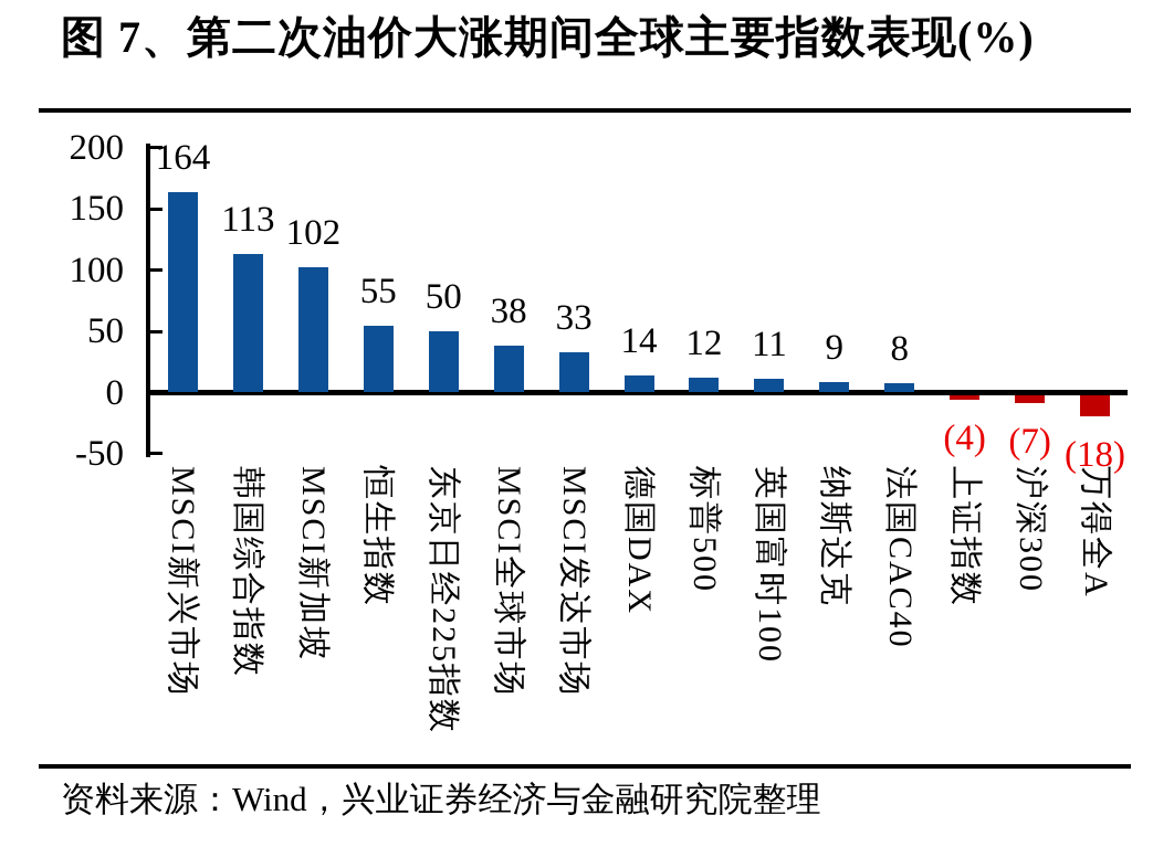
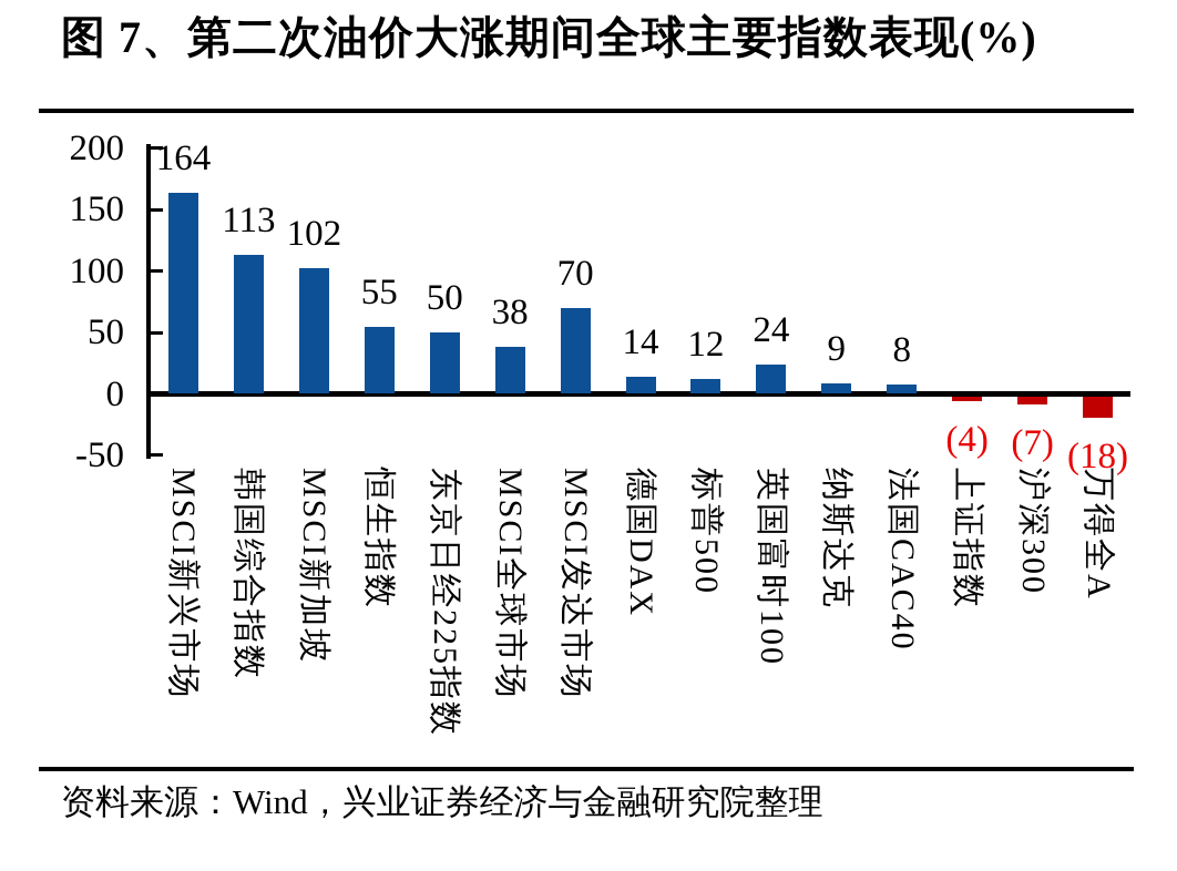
MSCI发达市场: 33 -> 70
英国富时100: 11 -> 24
